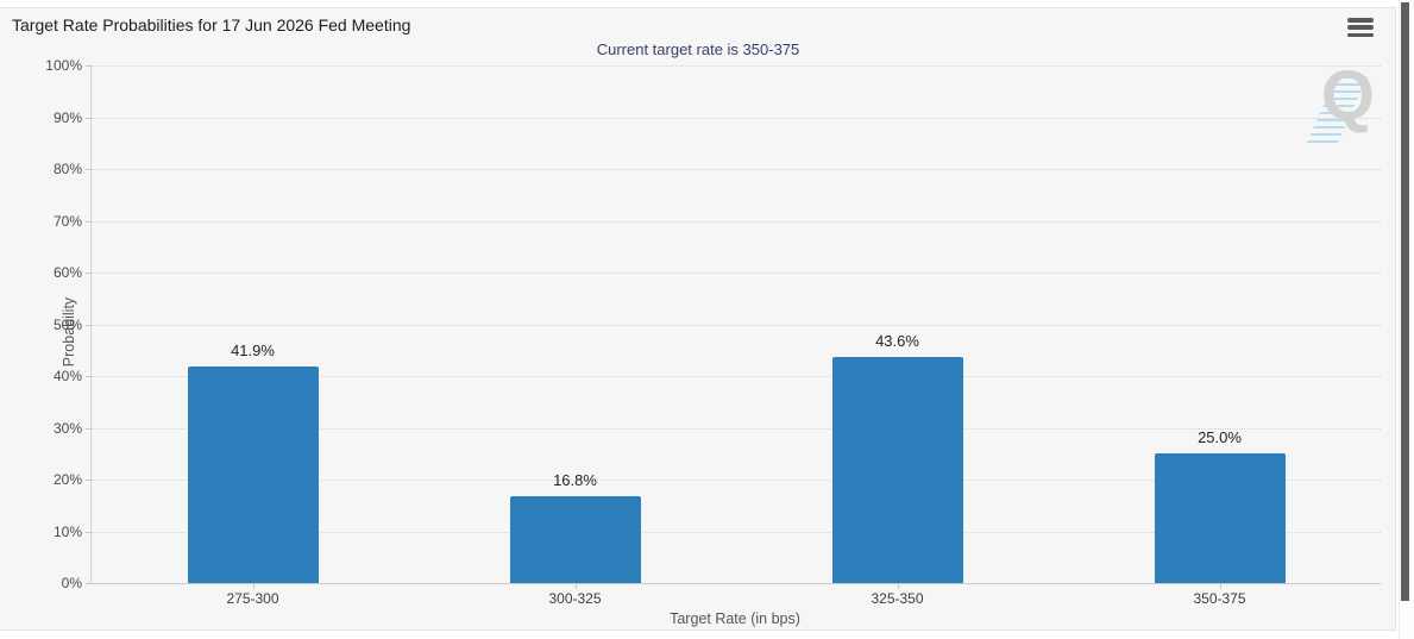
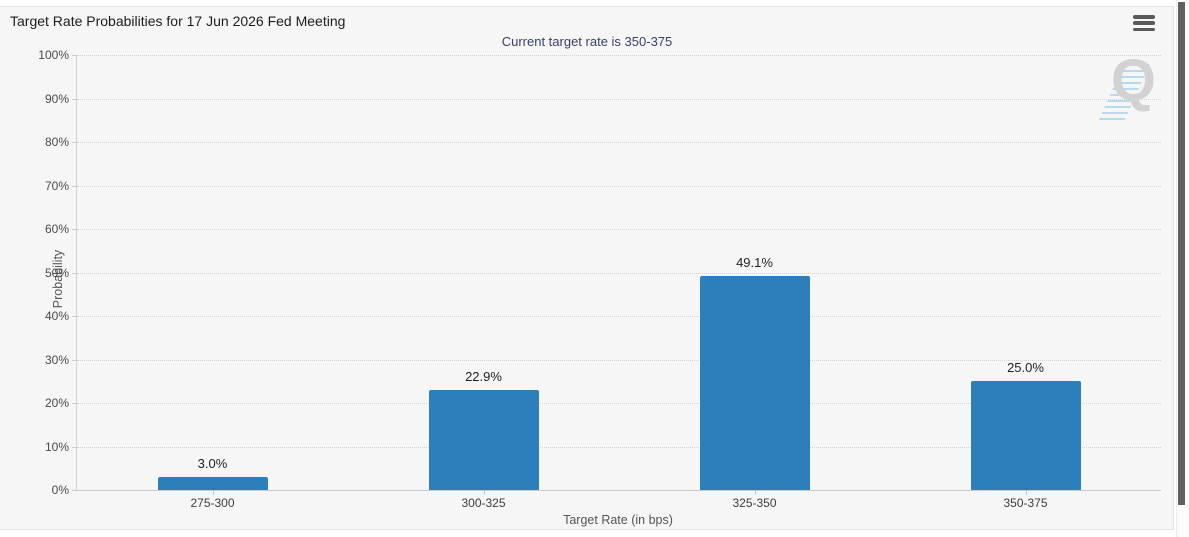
275-300: 41.9% -> 3.0%
300-325: 16.8% -> 22.9%
325-350: 43.6% -> 49.1%
